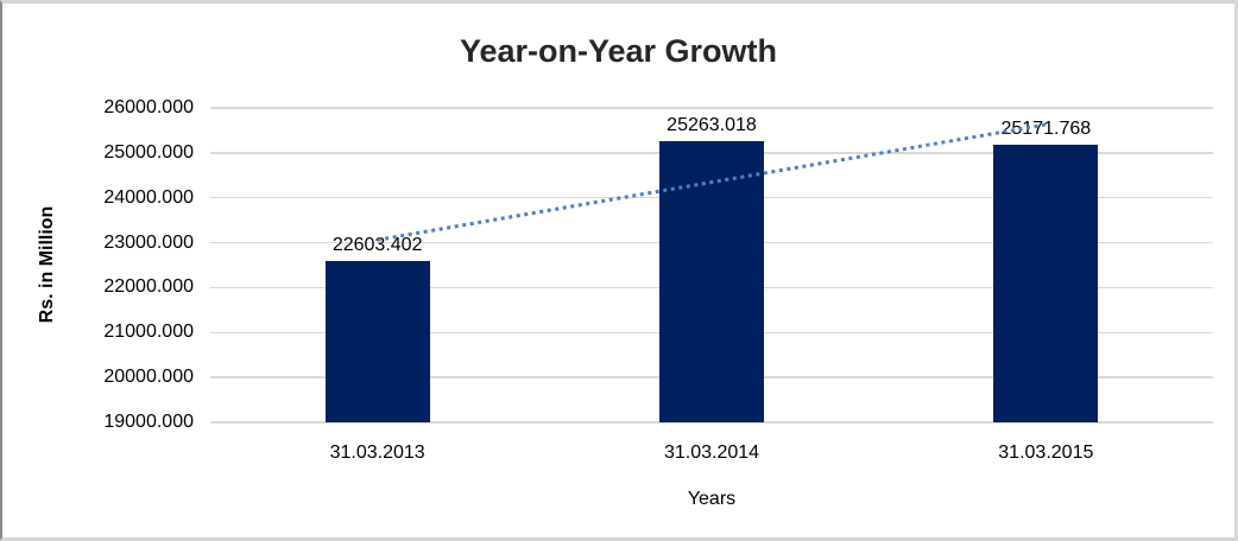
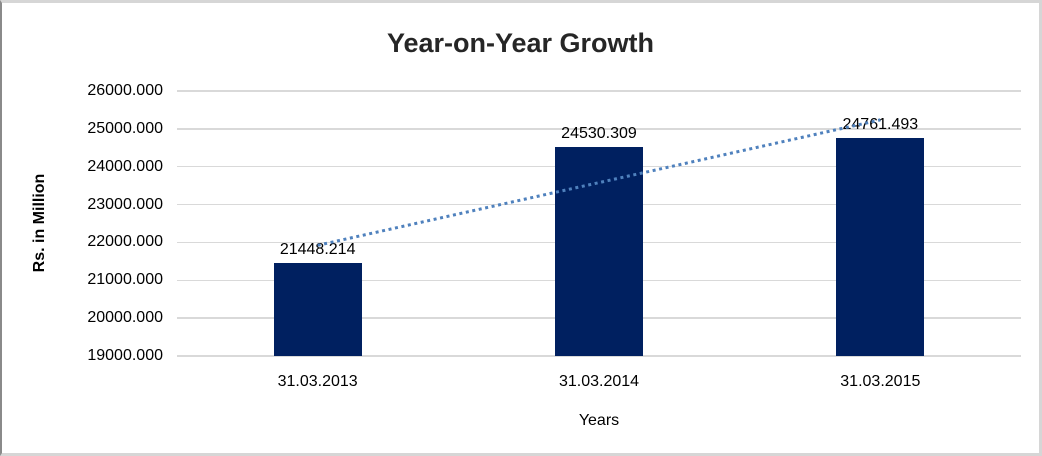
31.03.2013: 22603.402 -> 21448.214
31.03.2014: 25263.018 -> 24530.309
31.03.2015: 25171.768 -> 24761.493
